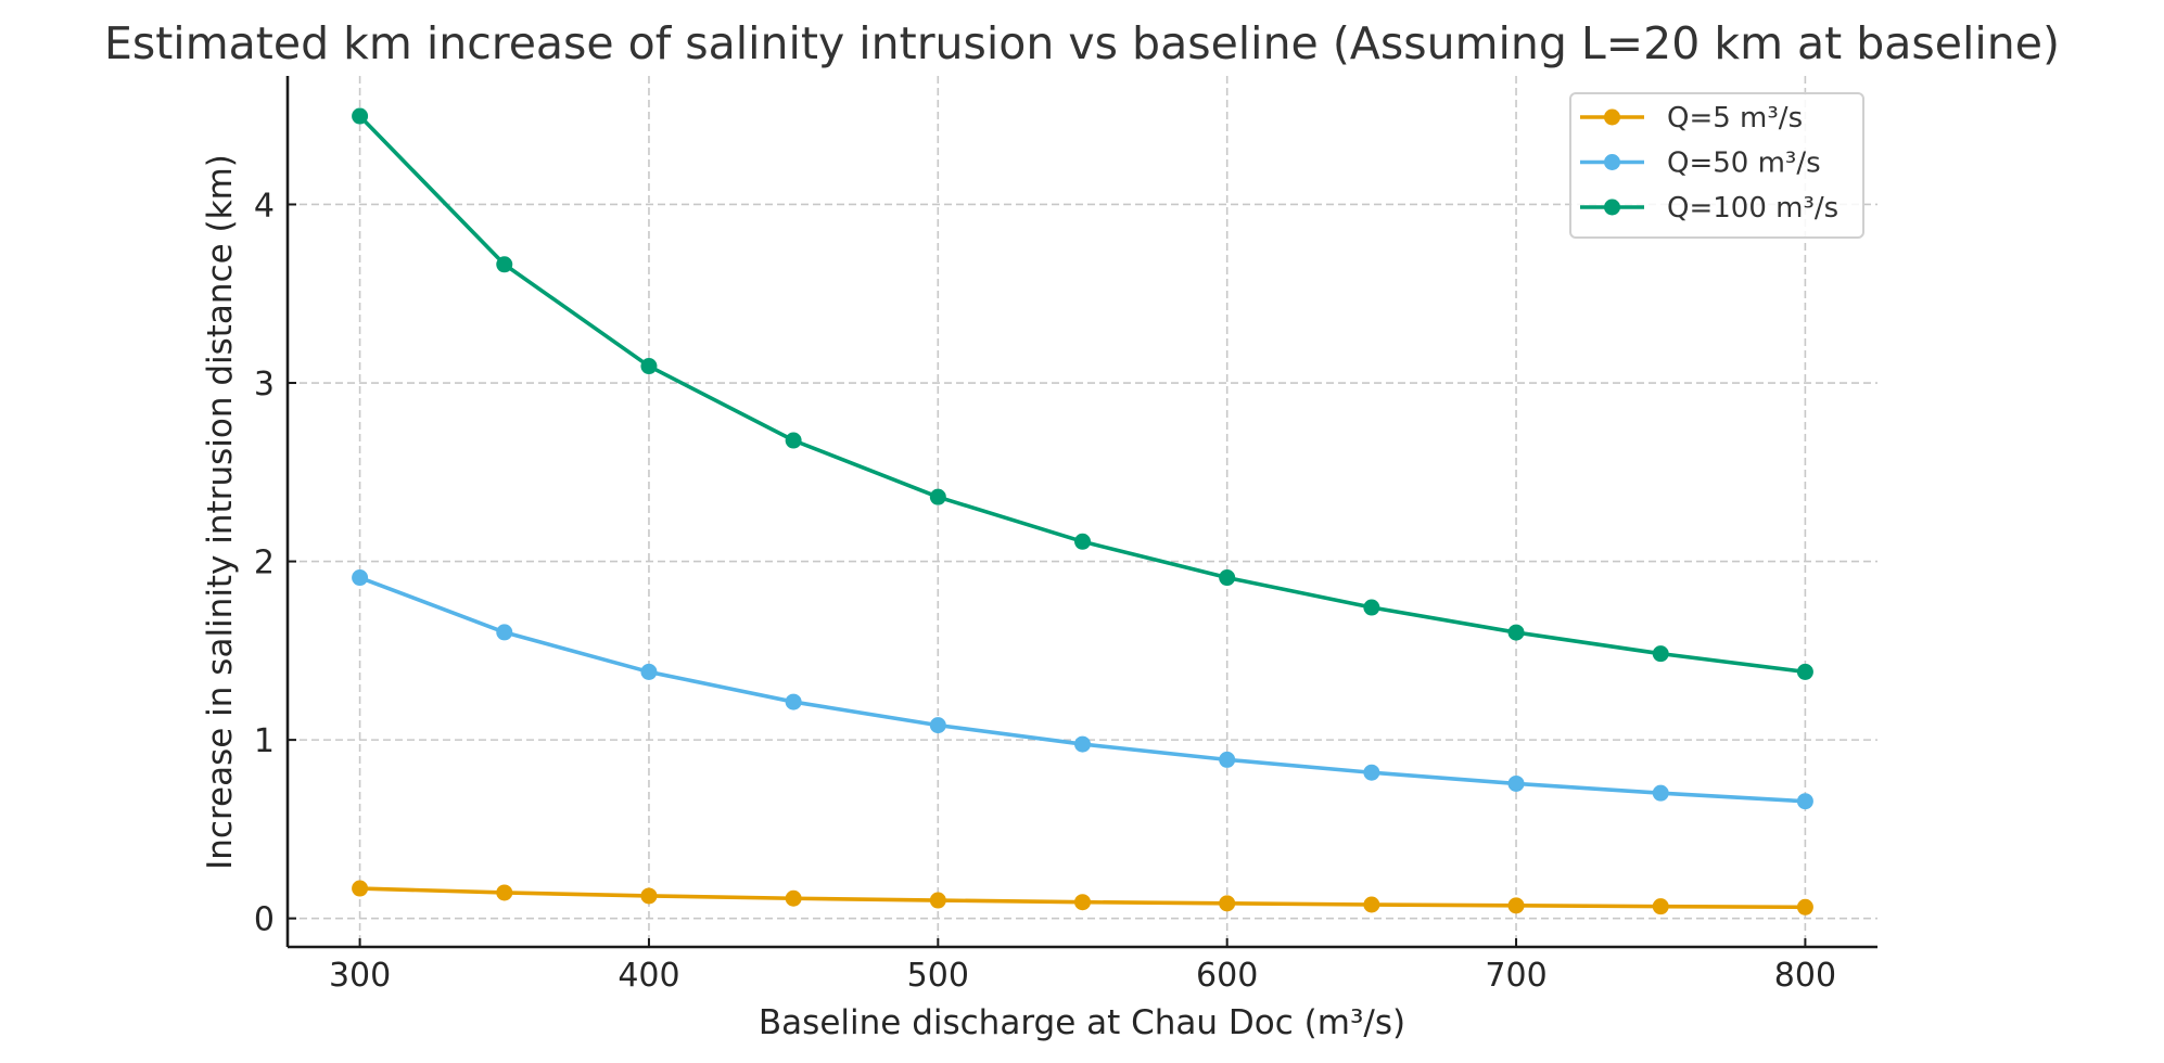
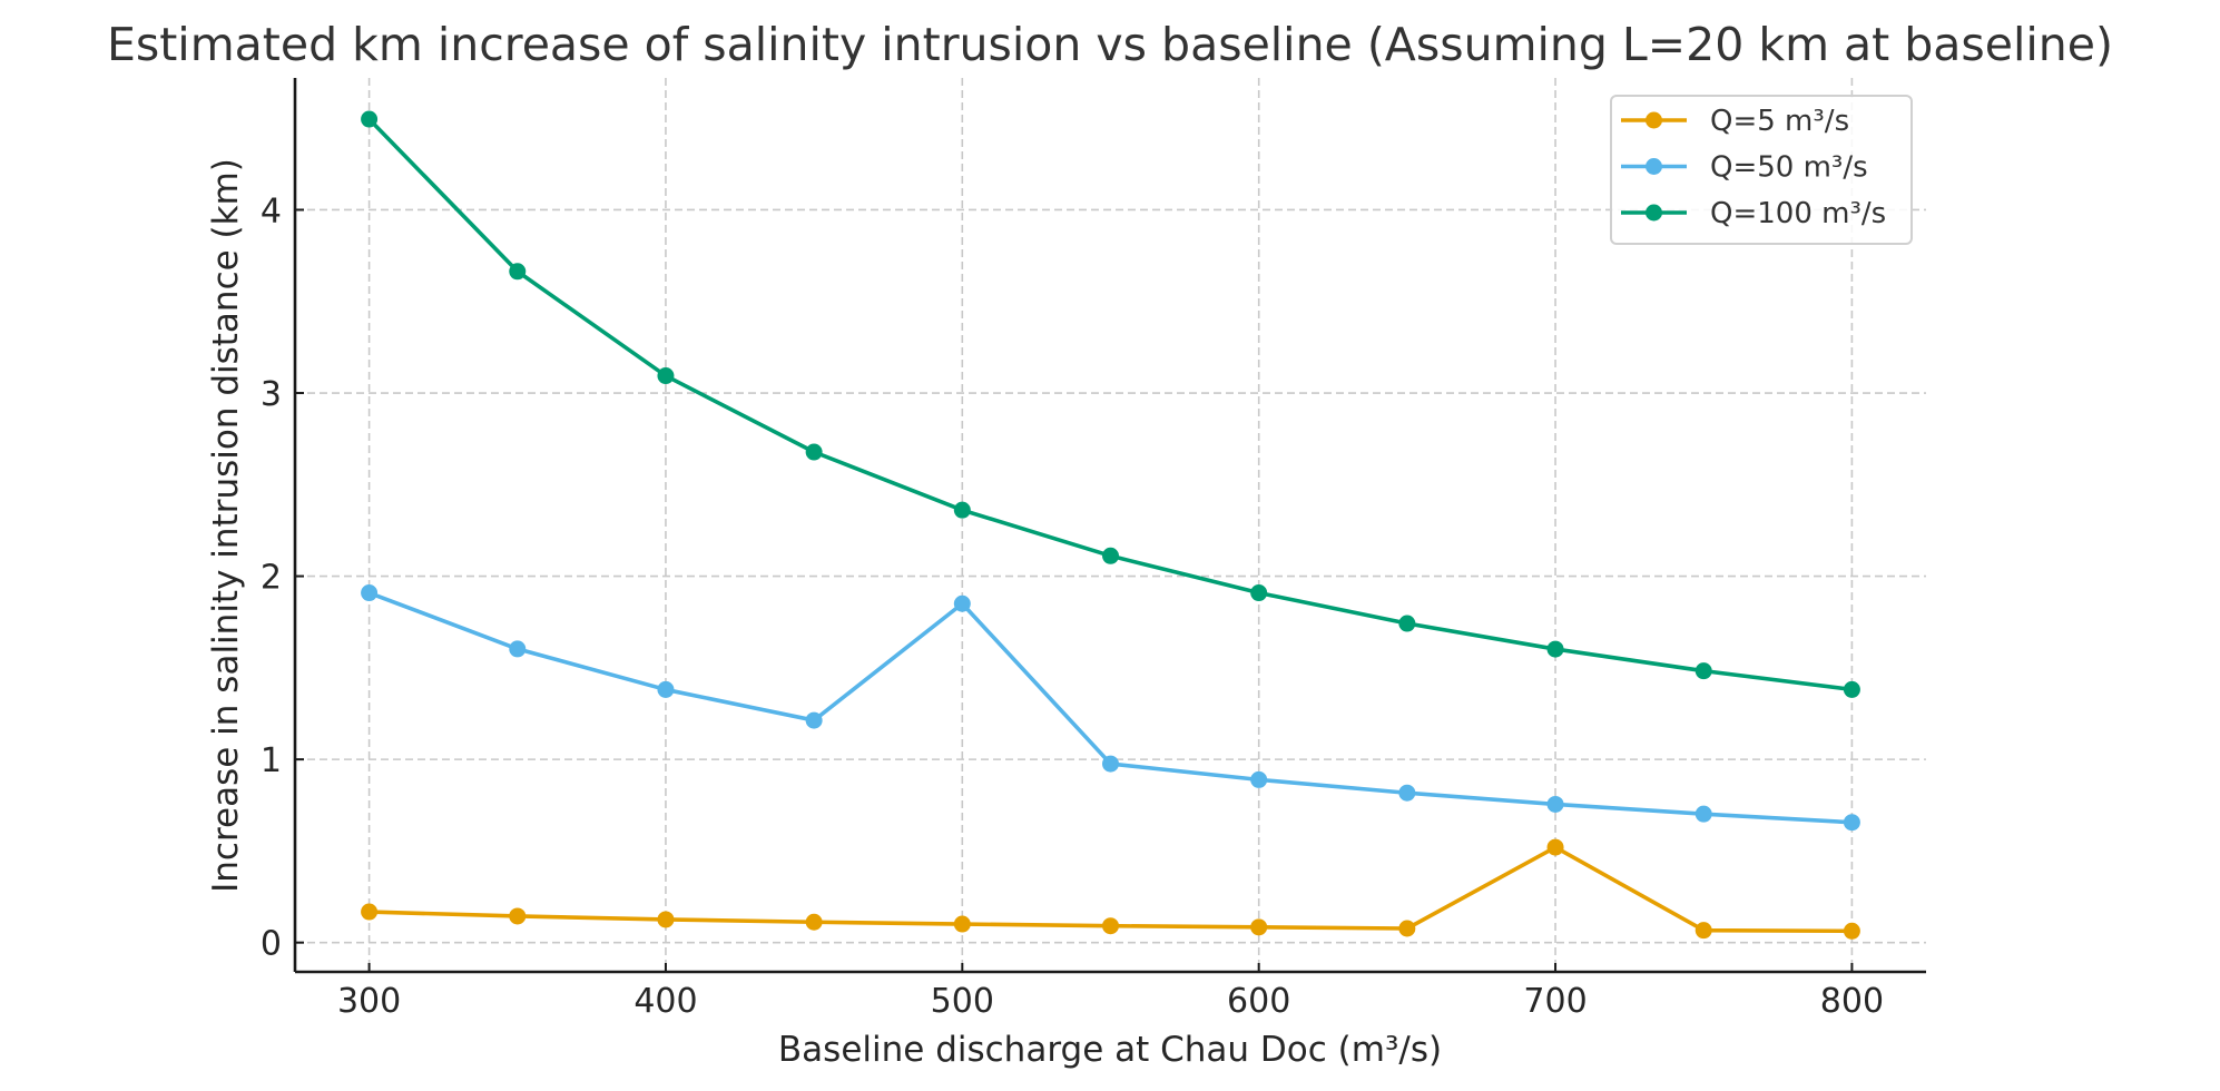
Q=50 m³/s/500: 1.08 -> 1.85
Q=5 m³/s/700: 0.07 -> 0.52
